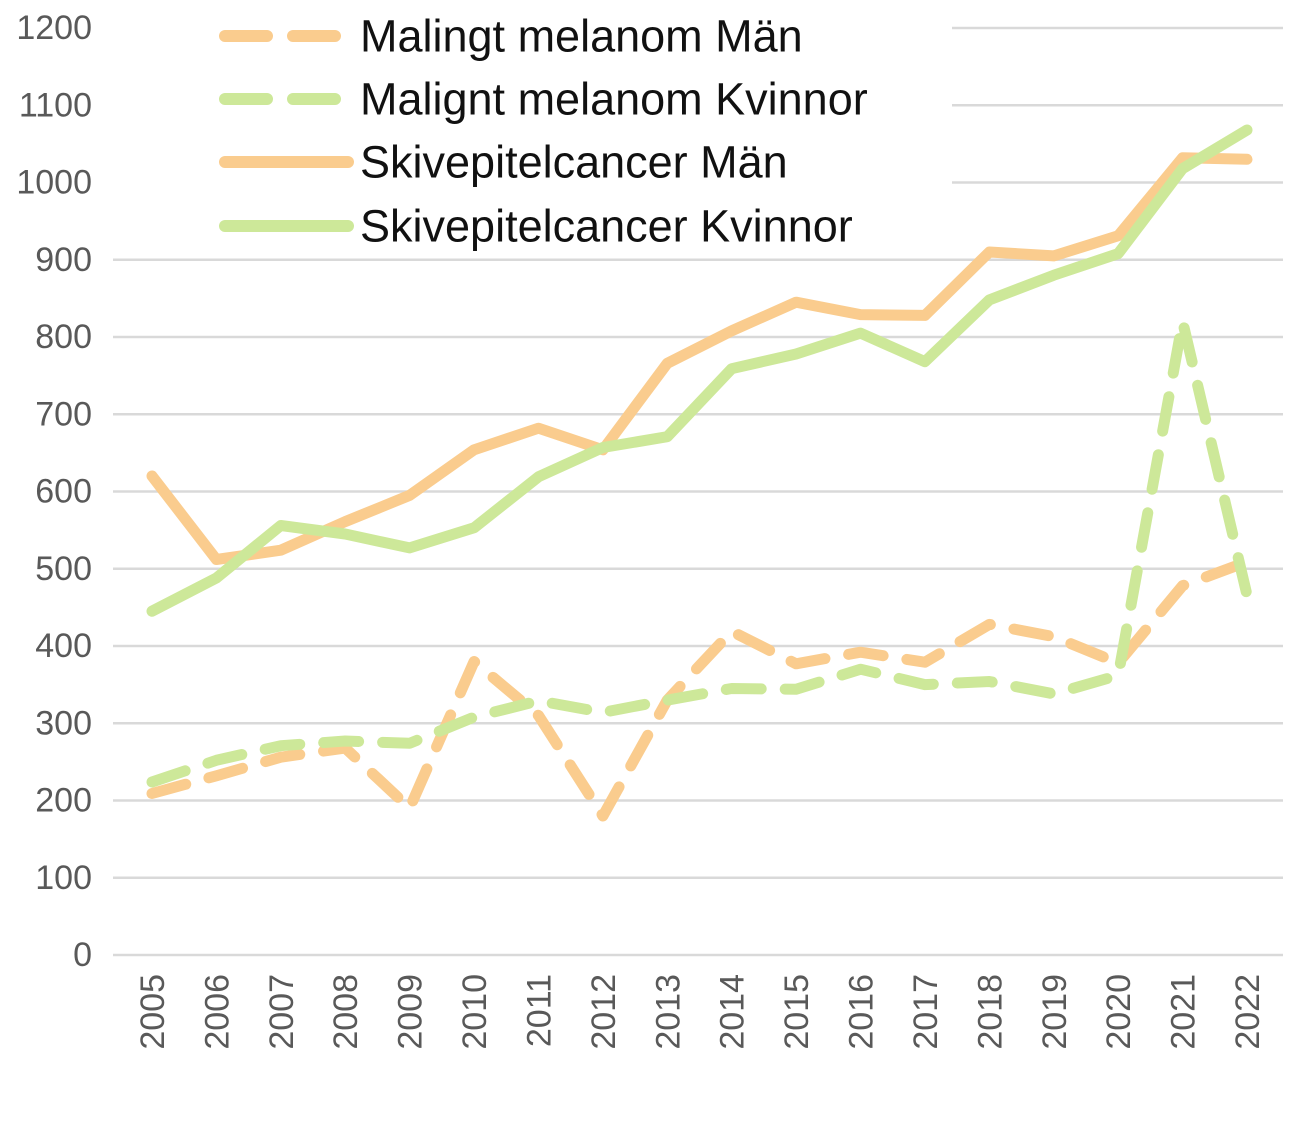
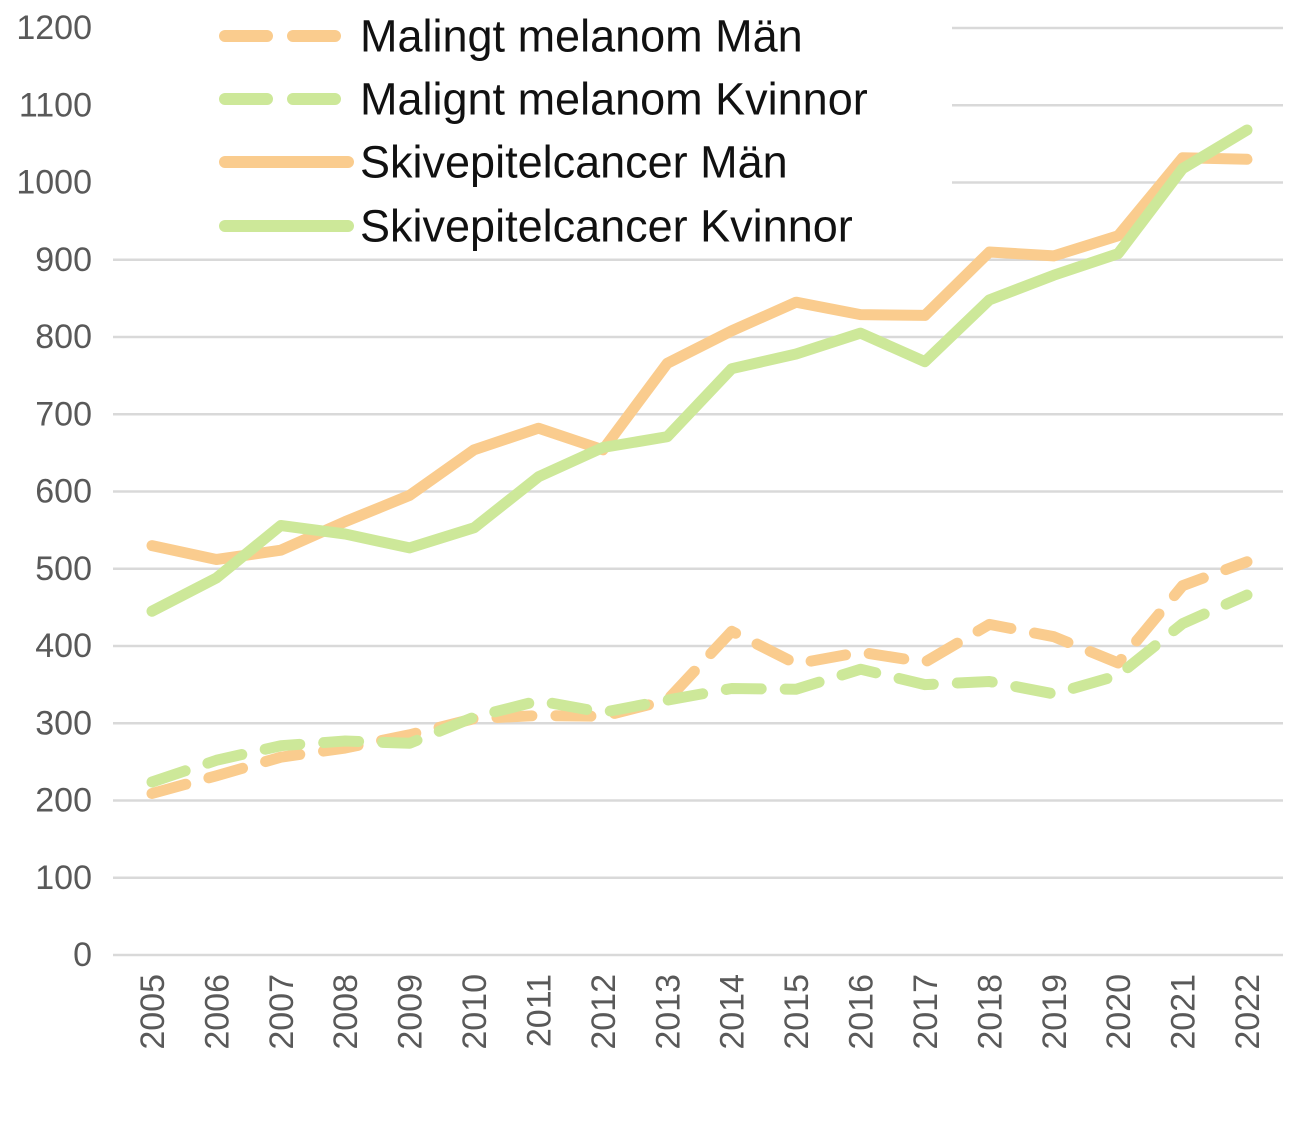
Skivepitelcancer Män/2005: 620 -> 530
Malingt melanom Män/2009: 190 -> 280
Malingt melanom Män/2010: 380 -> 310
Malingt melanom Män/2012: 180 -> 310
Malignt melanom Kvinnor/2021: 820 -> 430
